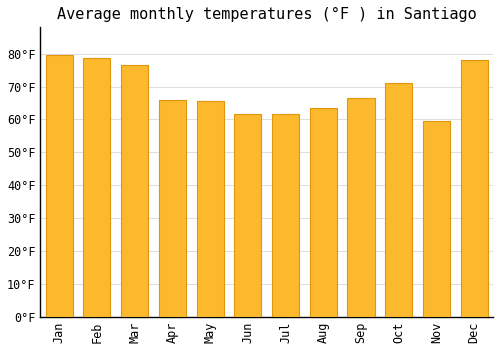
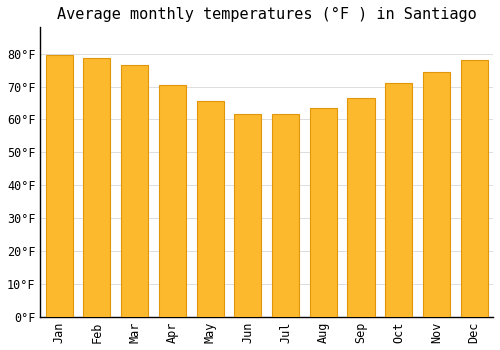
Apr: 66.0°F -> 70.5°F
Nov: 59.5°F -> 74.5°F
